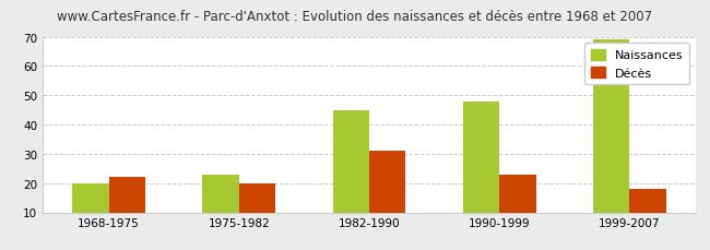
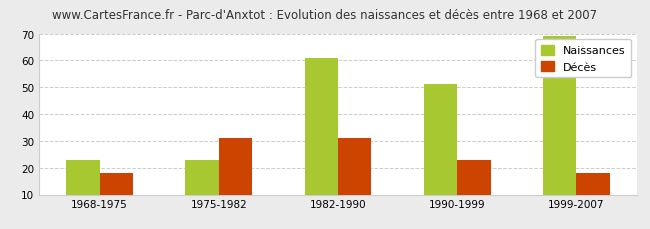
Naissances/1968-1975: 20 -> 23
Décès/1968-1975: 22 -> 18
Décès/1975-1982: 20 -> 31
Naissances/1982-1990: 45 -> 61
Naissances/1990-1999: 48 -> 51
